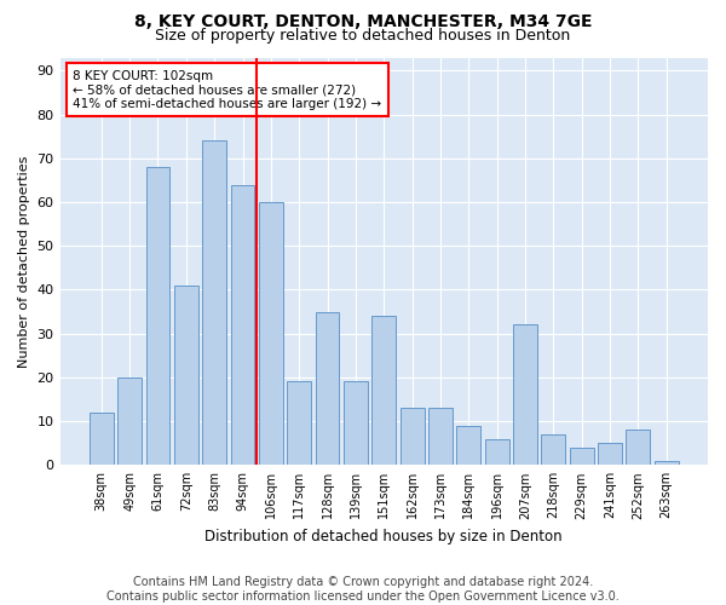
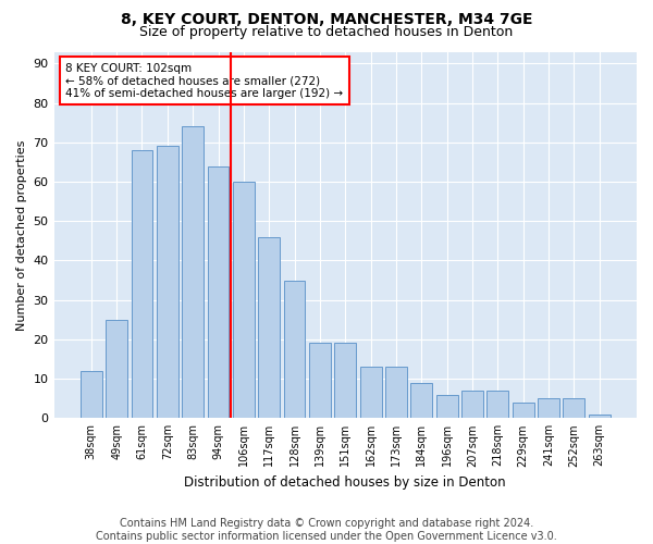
49sqm: 20 -> 25
72sqm: 41 -> 69
117sqm: 19 -> 46
151sqm: 34 -> 19
207sqm: 32 -> 7
252sqm: 8 -> 5
